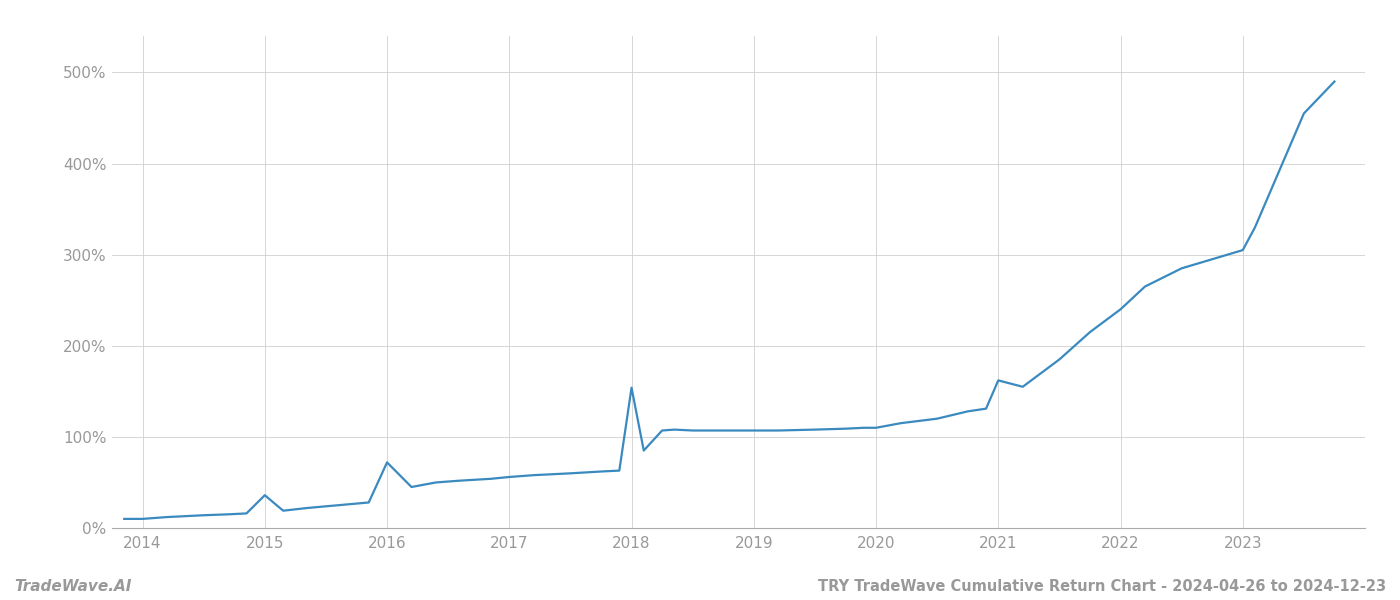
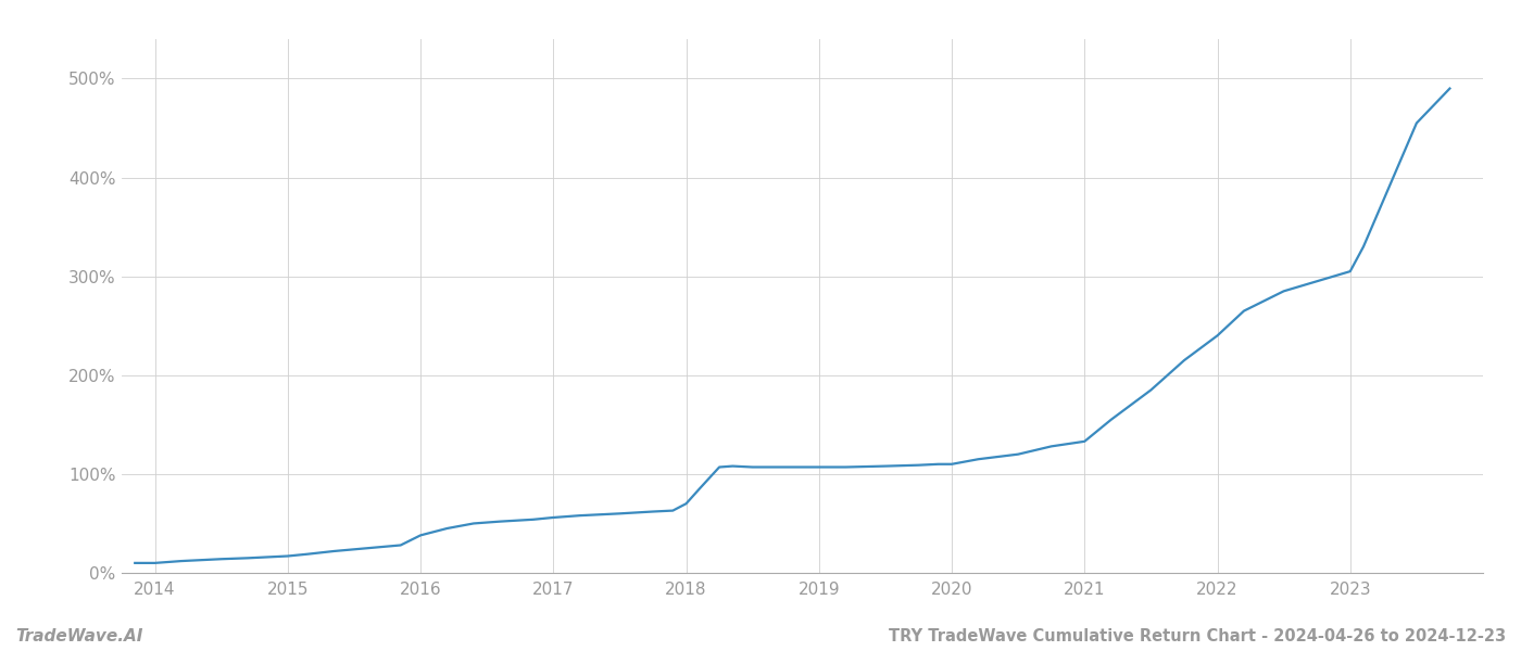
2015: 36% -> 17%
2016: 72% -> 38%
2018: 154% -> 70%
2021: 162% -> 133%
